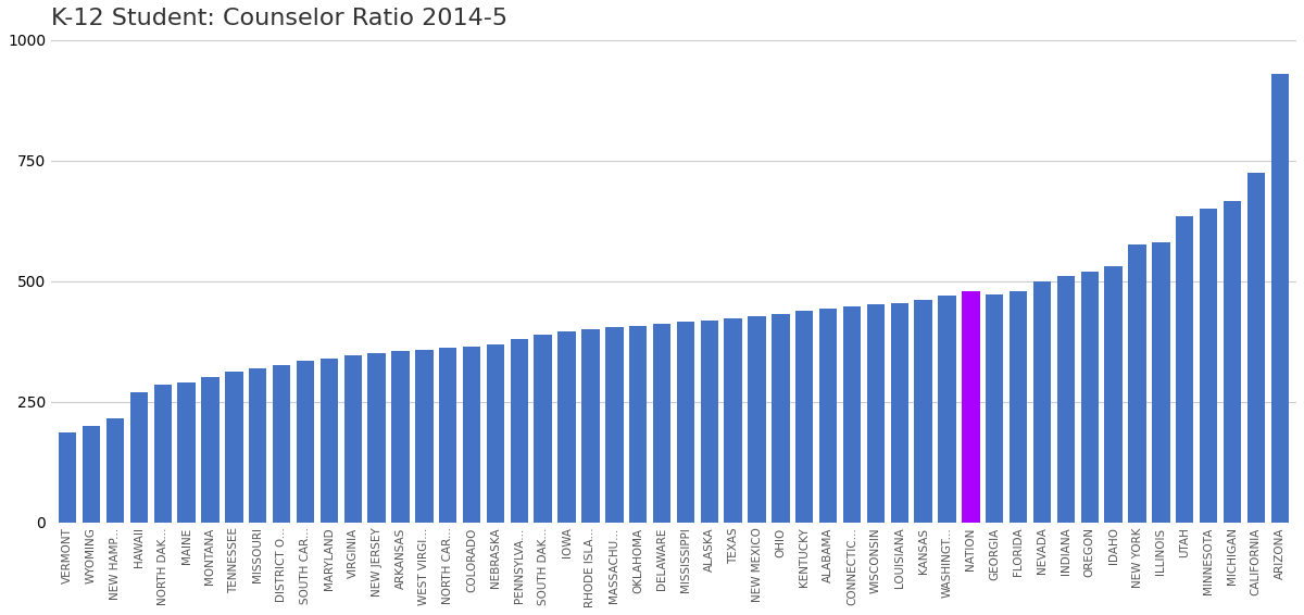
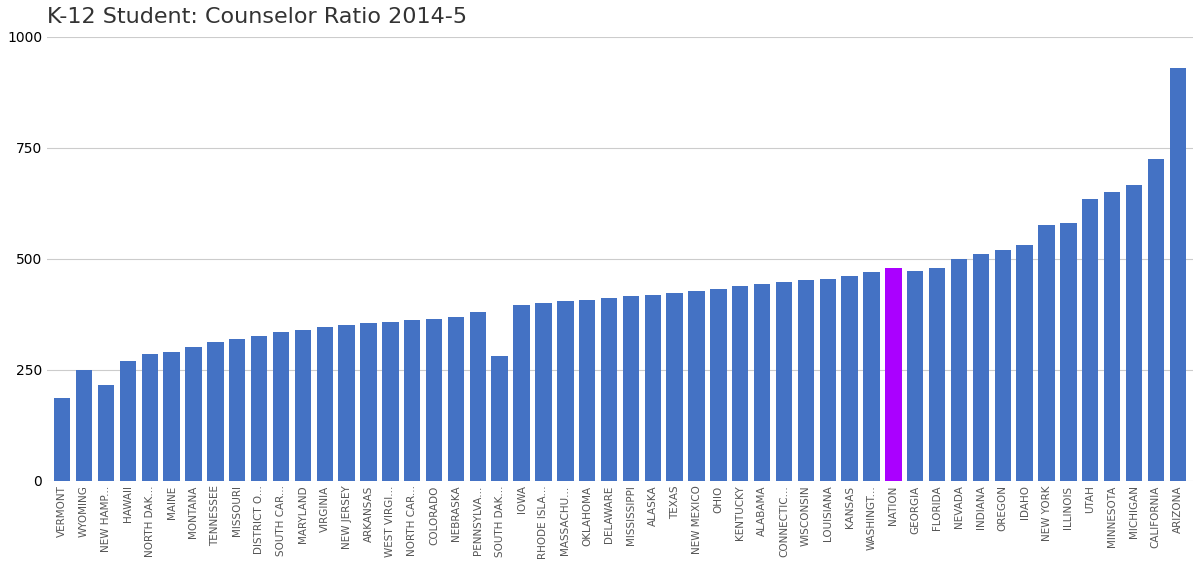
WYOMING: 200 -> 250
SOUTH DAK...: 390 -> 280
